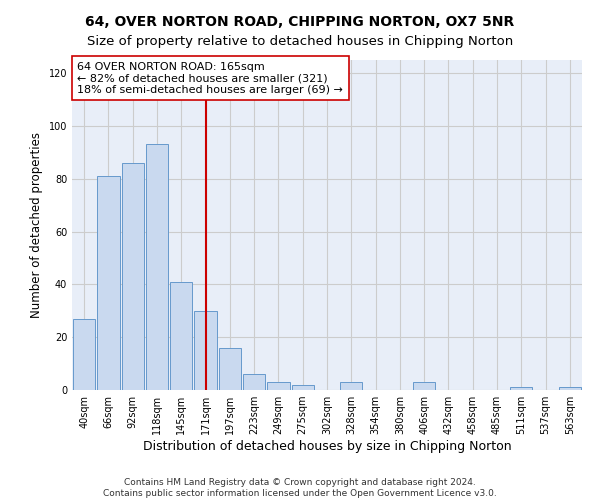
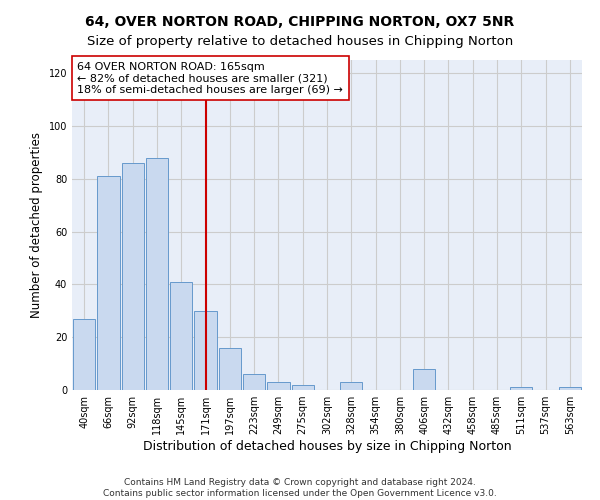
118sqm: 93 -> 88
406sqm: 3 -> 8
